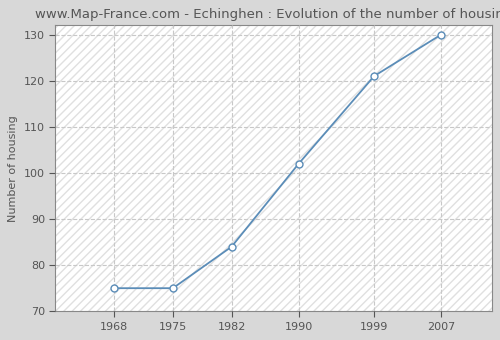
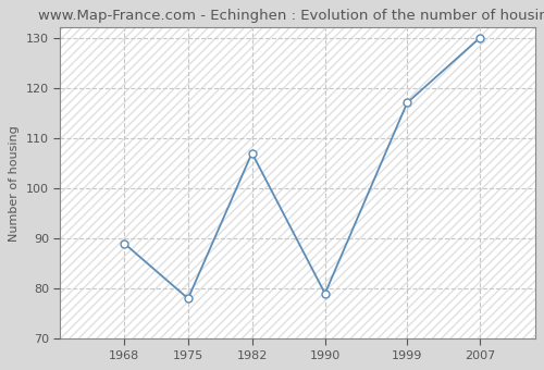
1968: 75 -> 89
1975: 75 -> 78
1982: 84 -> 107
1990: 102 -> 79
1999: 121 -> 117
